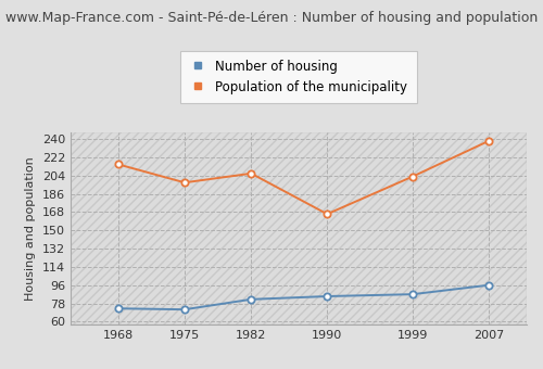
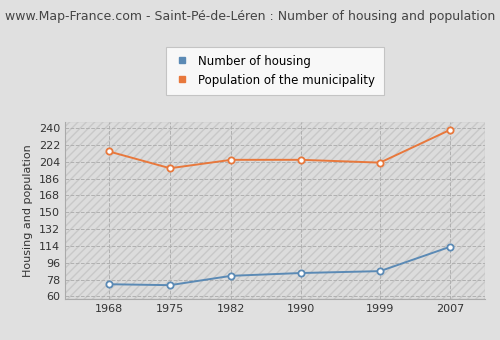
Population of the municipality/1990: 166 -> 206
Number of housing/2007: 96 -> 113
